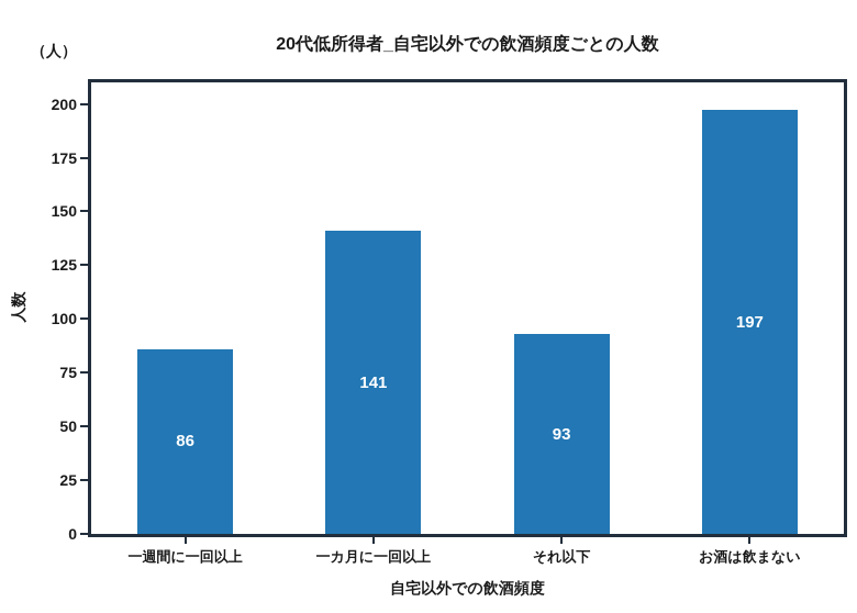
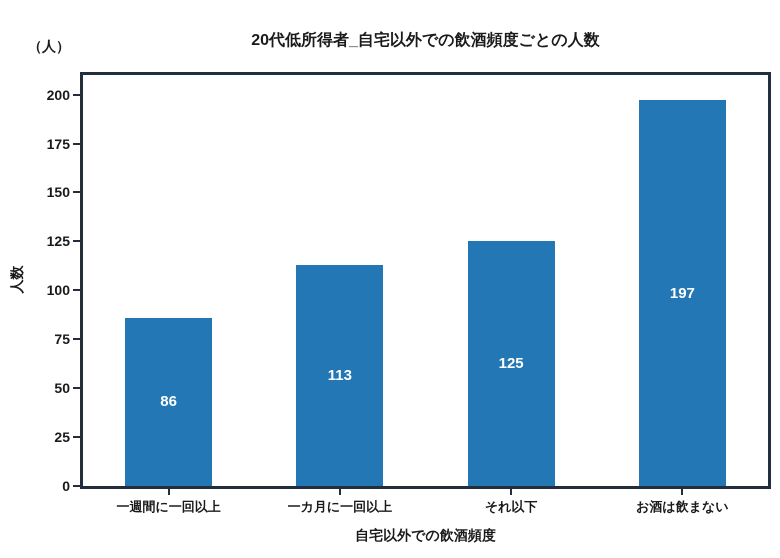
一カ月に一回以上: 141 -> 113
それ以下: 93 -> 125
